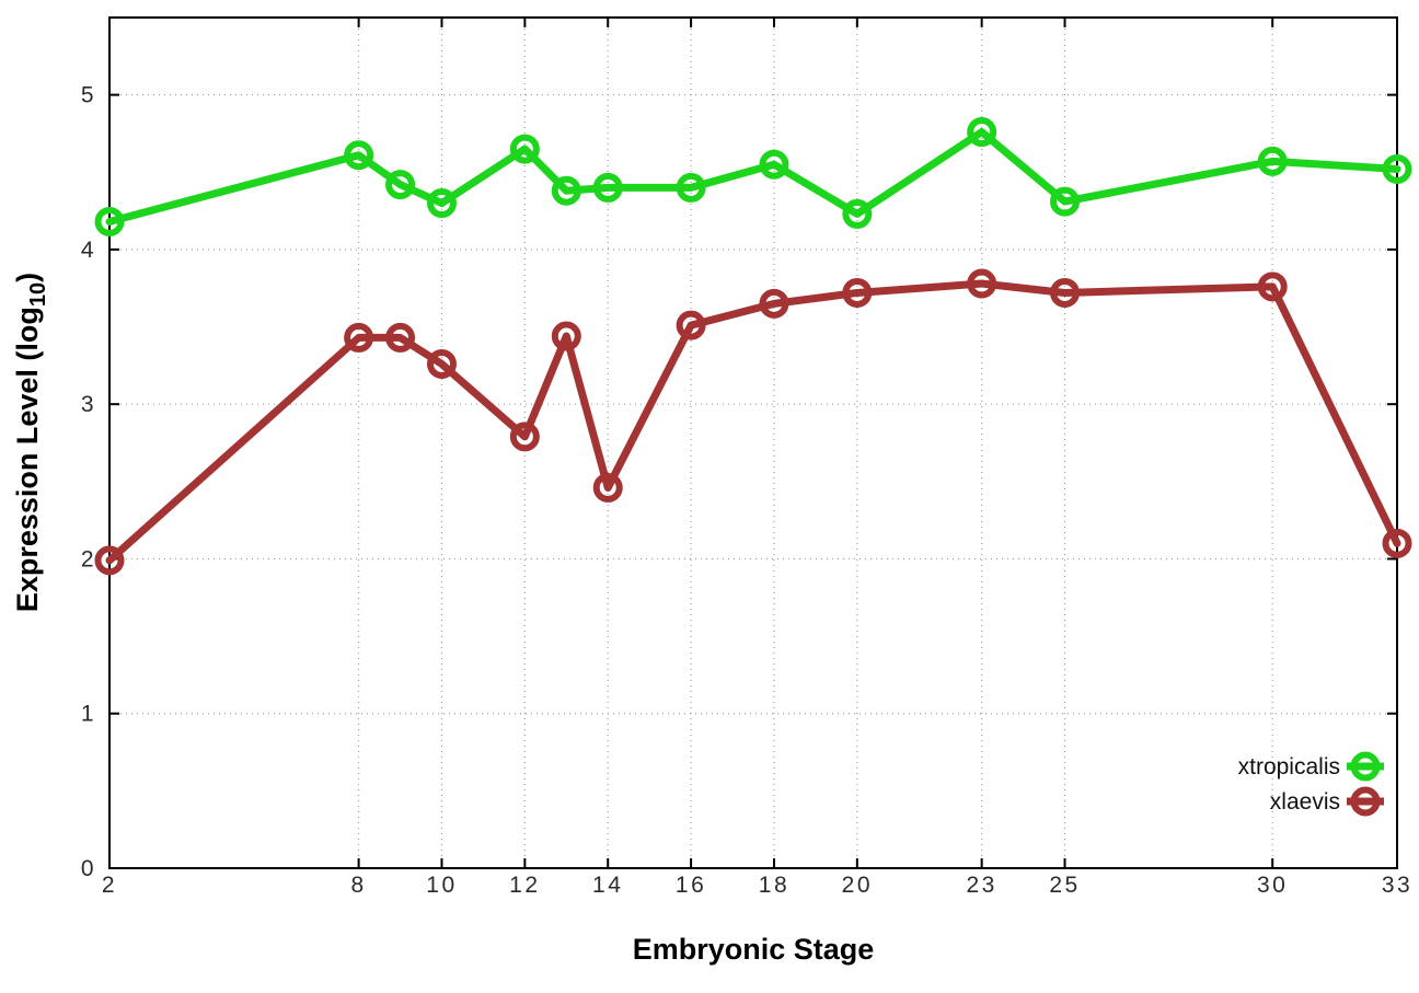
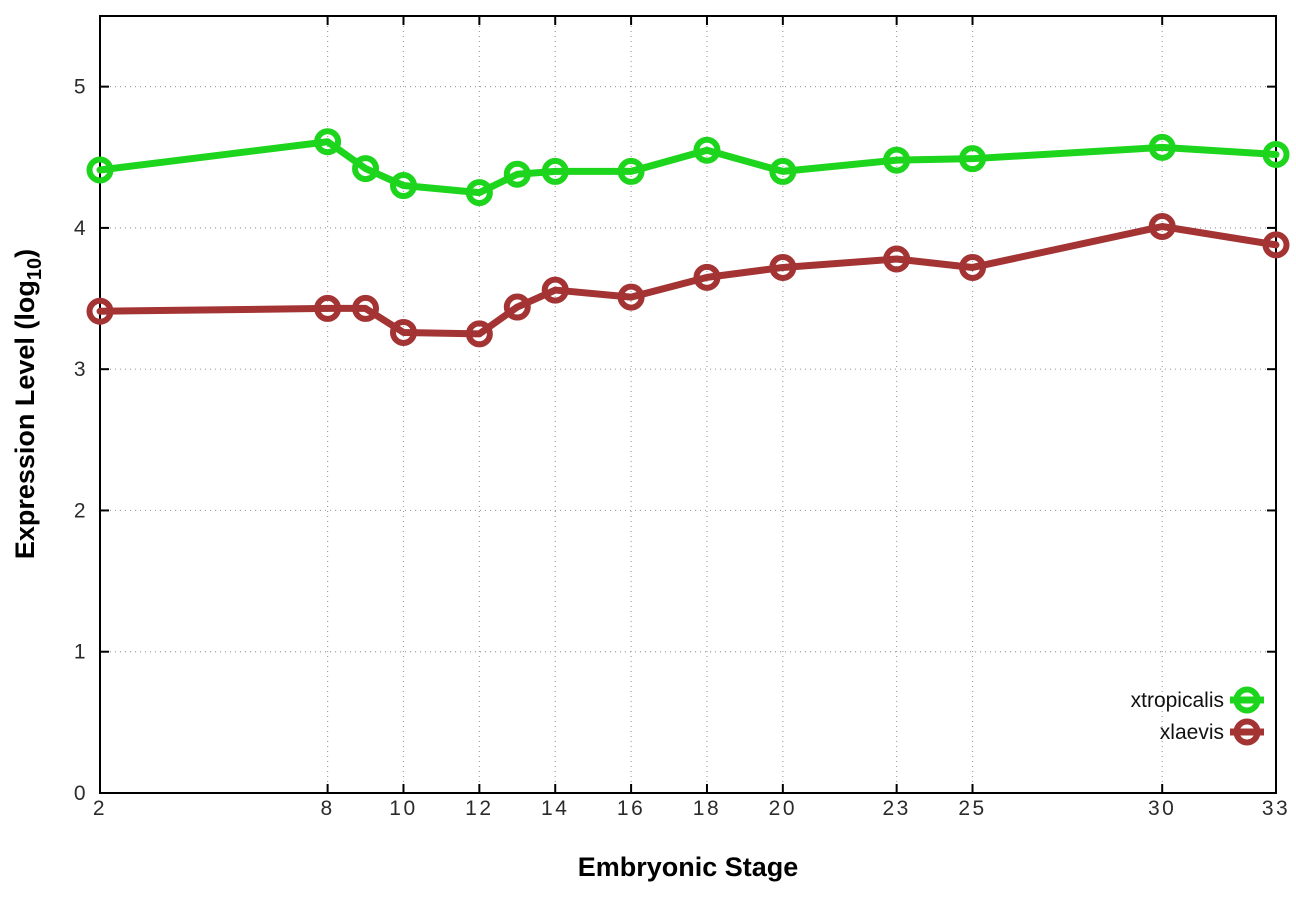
xtropicalis/2: 4.18 -> 4.41
xlaevis/2: 1.99 -> 3.41
xtropicalis/12: 4.65 -> 4.25
xlaevis/12: 2.79 -> 3.25
xlaevis/14: 2.46 -> 3.56
xtropicalis/20: 4.23 -> 4.40
xtropicalis/23: 4.76 -> 4.48
xtropicalis/25: 4.31 -> 4.49
xlaevis/30: 3.76 -> 4.01
xlaevis/33: 2.10 -> 3.88
